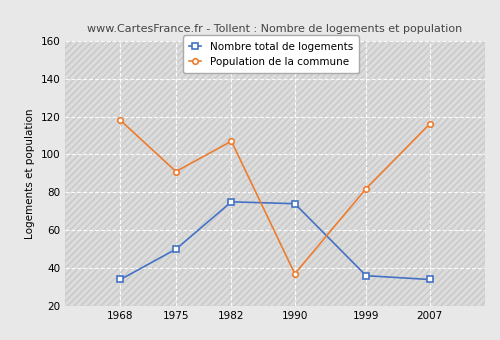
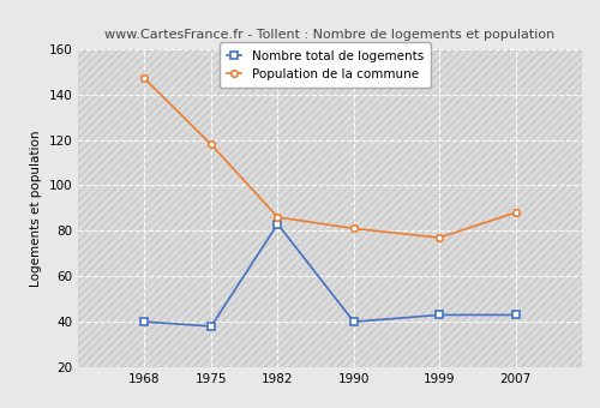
Nombre total de logements/1968: 34 -> 40
Population de la commune/1968: 118 -> 147
Nombre total de logements/1975: 50 -> 38
Population de la commune/1975: 91 -> 118
Nombre total de logements/1982: 75 -> 83
Population de la commune/1982: 107 -> 86
Nombre total de logements/1990: 74 -> 40
Population de la commune/1990: 37 -> 81
Nombre total de logements/1999: 36 -> 43
Population de la commune/1999: 82 -> 77
Nombre total de logements/2007: 34 -> 43
Population de la commune/2007: 116 -> 88
